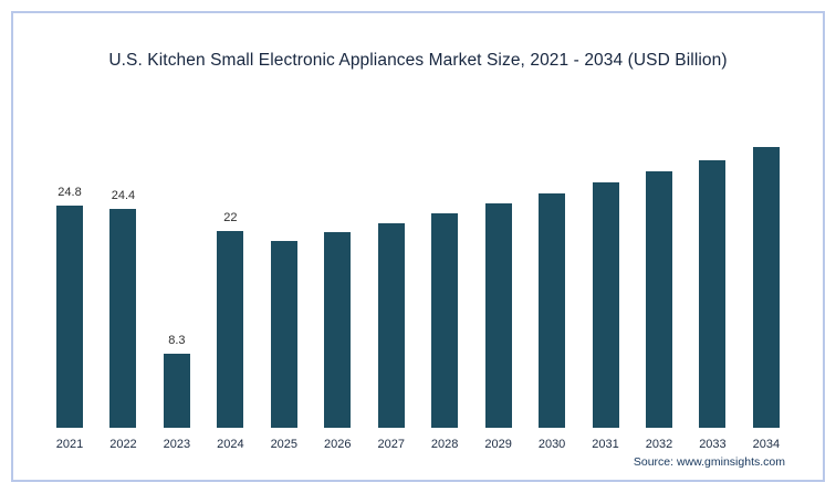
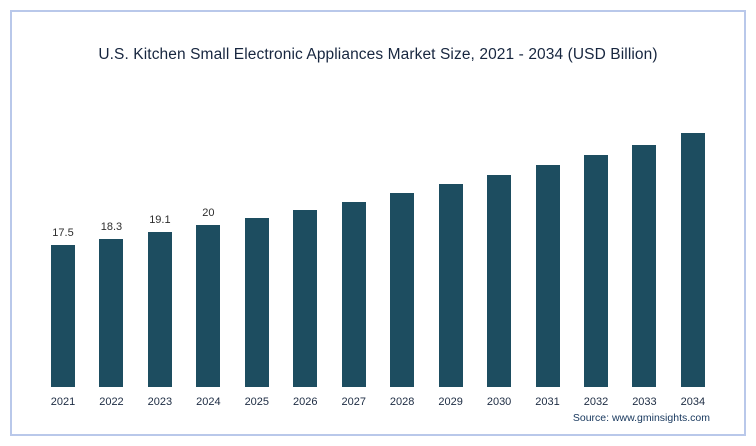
2021: 24.8 -> 17.5
2022: 24.4 -> 18.3
2023: 8.3 -> 19.1
2024: 22 -> 20
